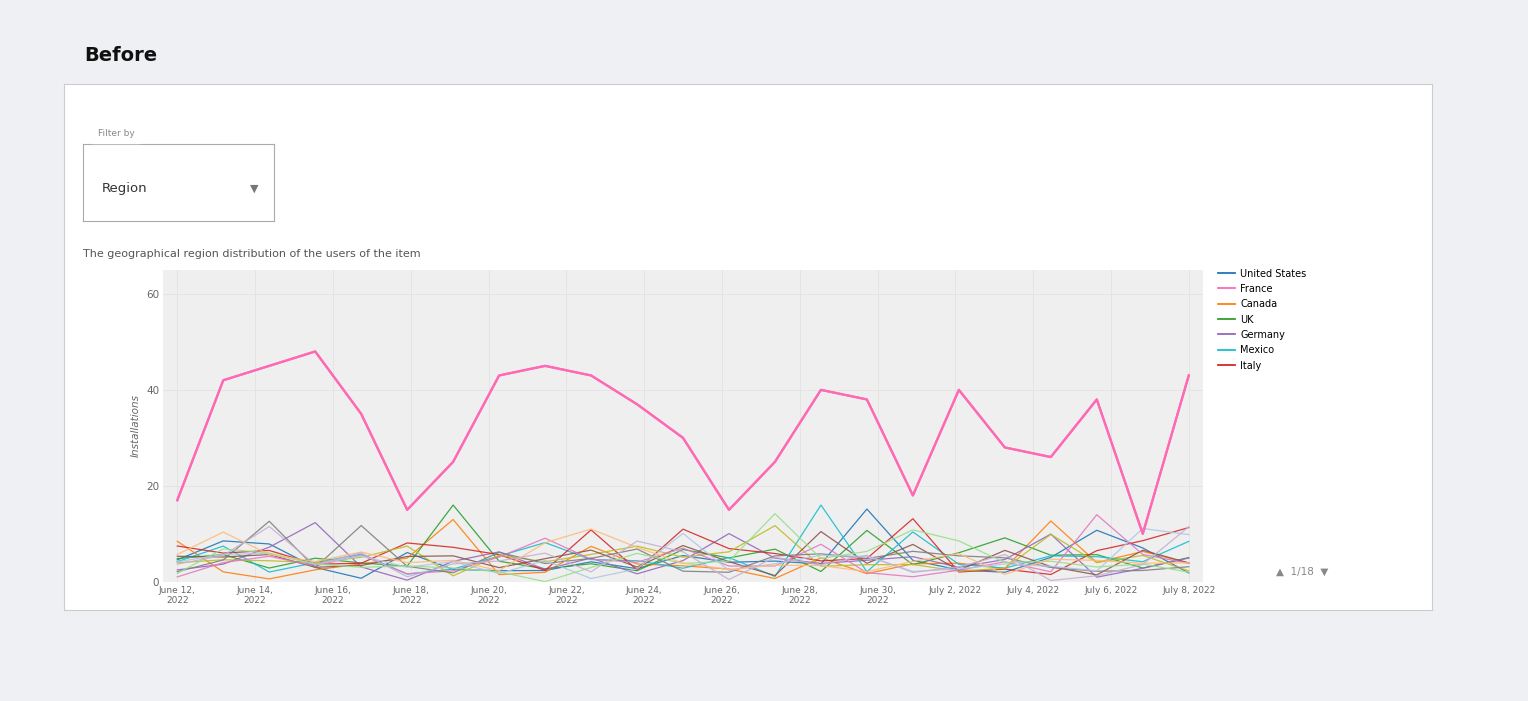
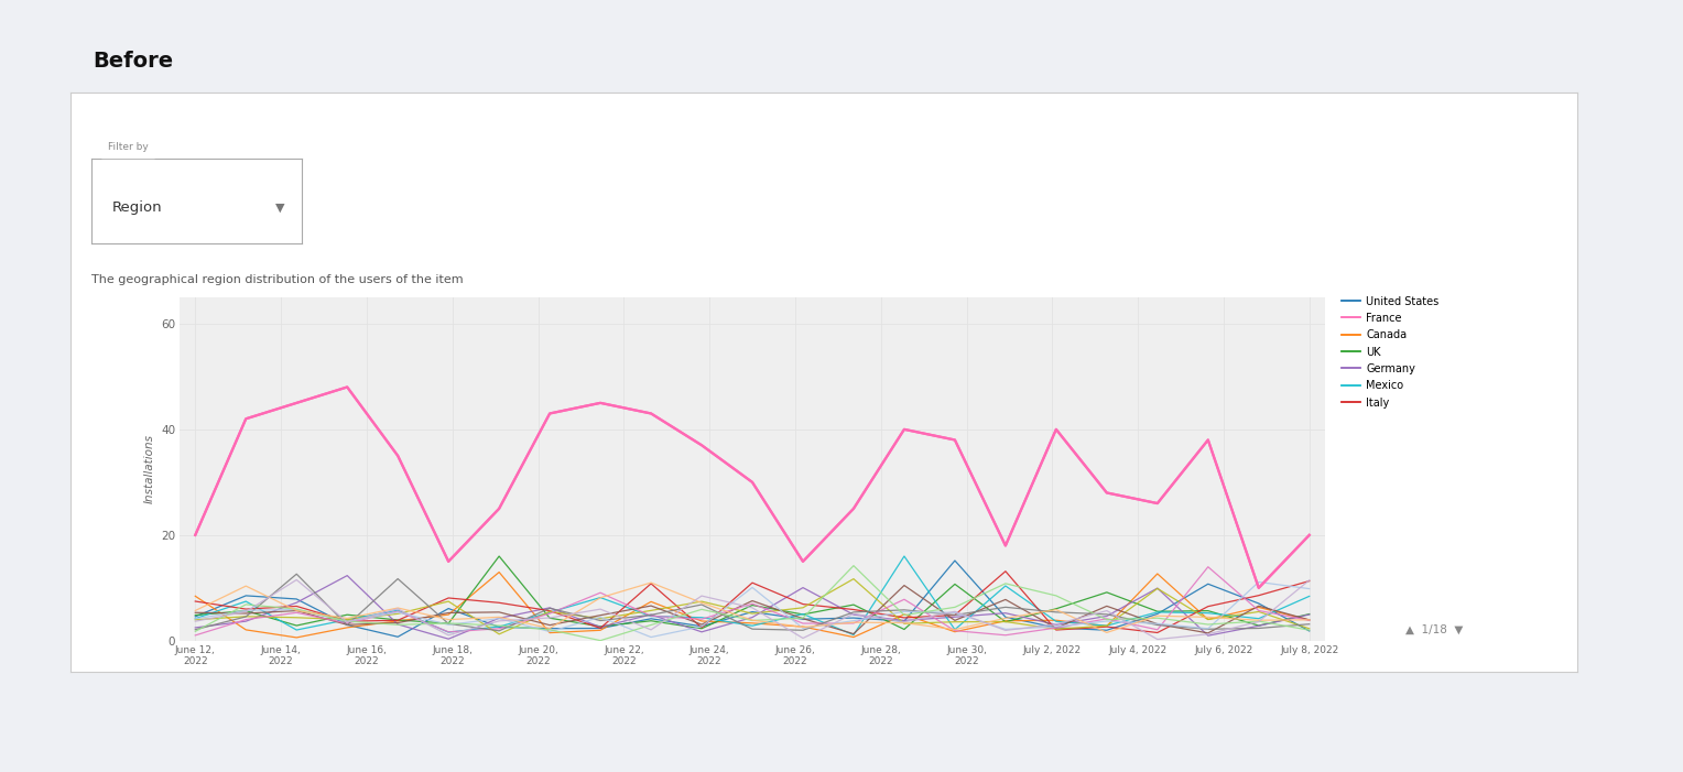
France/June 12, 2022: 17 -> 20
France/July 8, 2022: 43 -> 20
